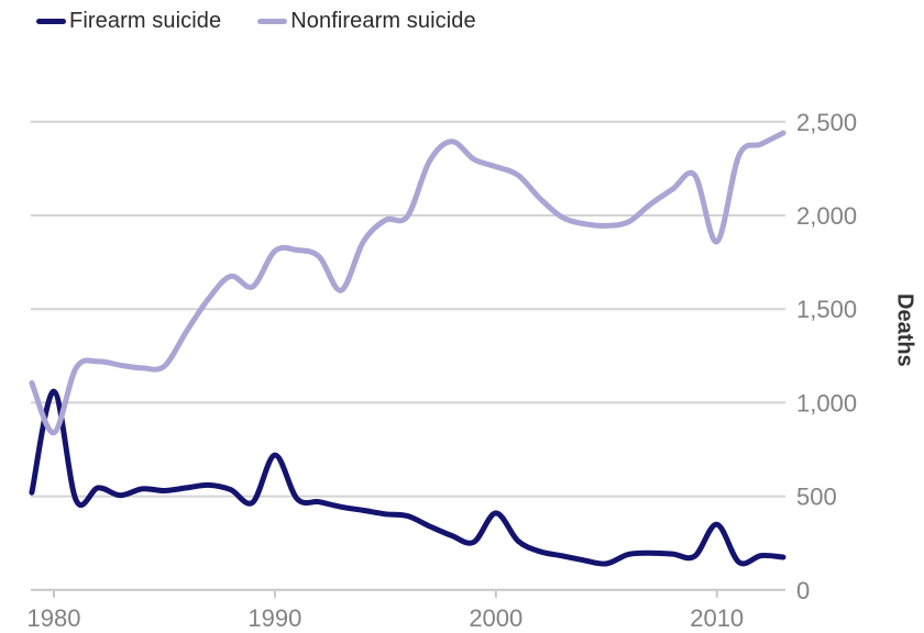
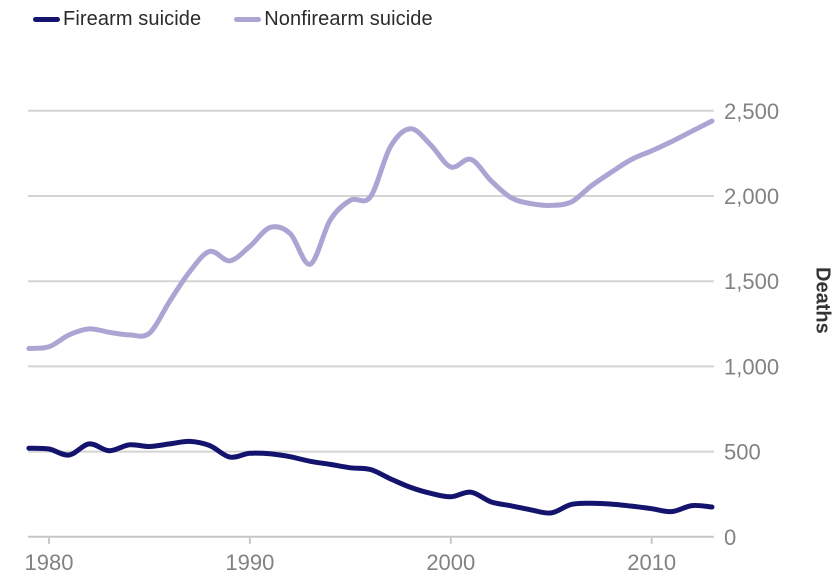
Firearm suicide/1980: 1060 -> 520
Nonfirearm suicide/1980: 840 -> 1120
Firearm suicide/1990: 720 -> 490
Nonfirearm suicide/1990: 1810 -> 1700
Firearm suicide/2000: 410 -> 240
Nonfirearm suicide/2000: 2260 -> 2170
Firearm suicide/2010: 350 -> 160
Nonfirearm suicide/2010: 1860 -> 2260
